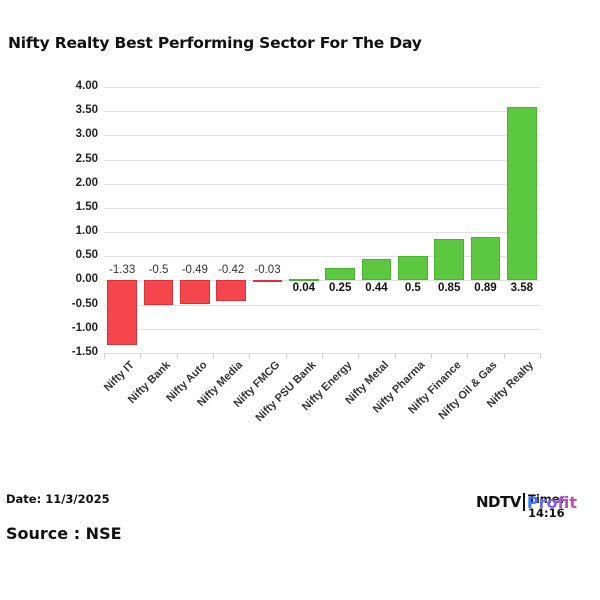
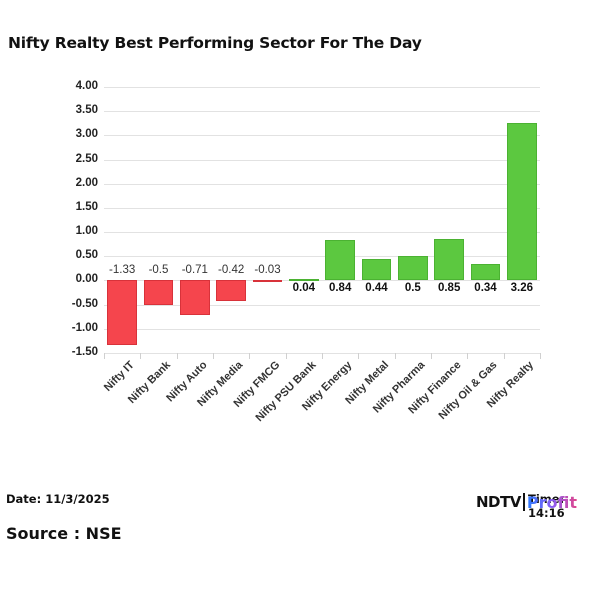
Nifty Auto: -0.49 -> -0.71
Nifty Energy: 0.25 -> 0.84
Nifty Oil & Gas: 0.89 -> 0.34
Nifty Realty: 3.58 -> 3.26
